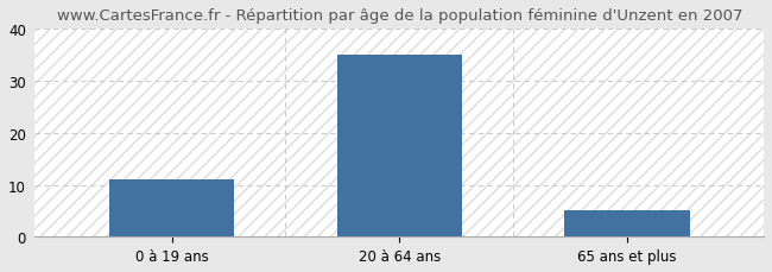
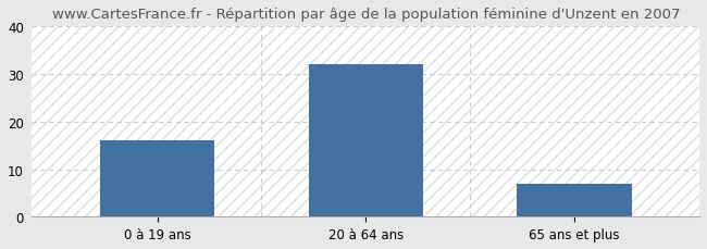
0 à 19 ans: 11 -> 16
20 à 64 ans: 35 -> 32
65 ans et plus: 5 -> 7
